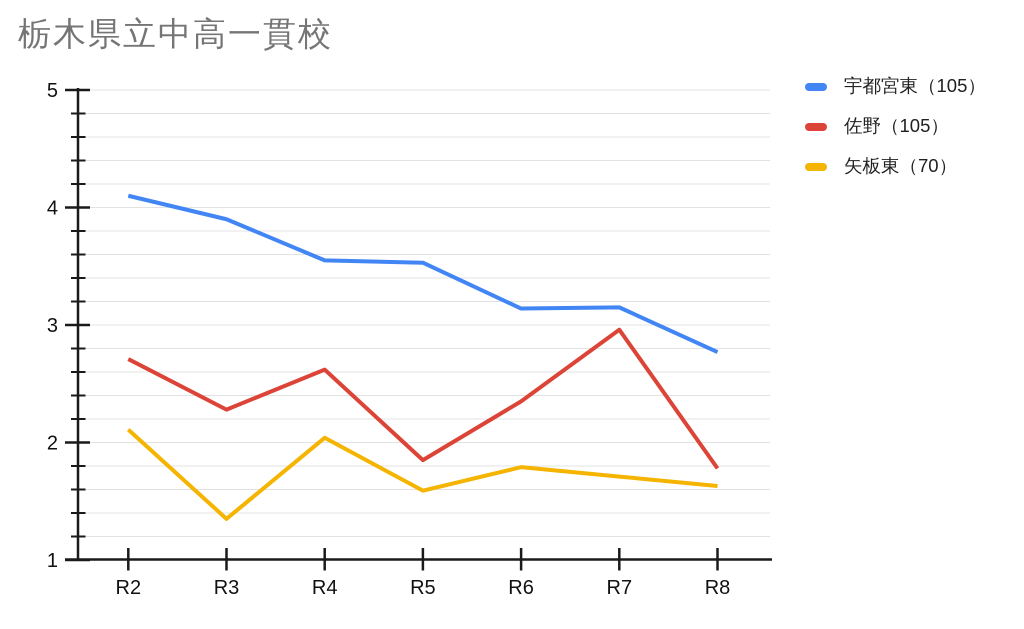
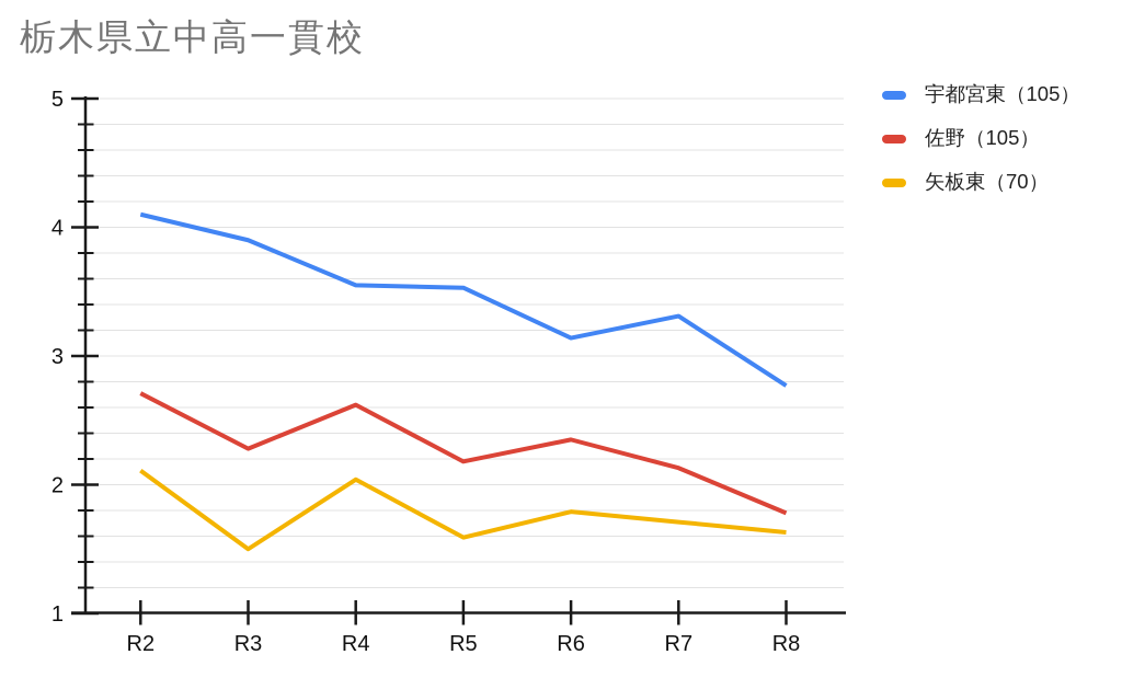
矢板東（70）/R3: 1.35 -> 1.50
佐野（105）/R5: 1.85 -> 2.18
宇都宮東（105）/R7: 3.15 -> 3.31
佐野（105）/R7: 2.96 -> 2.13
